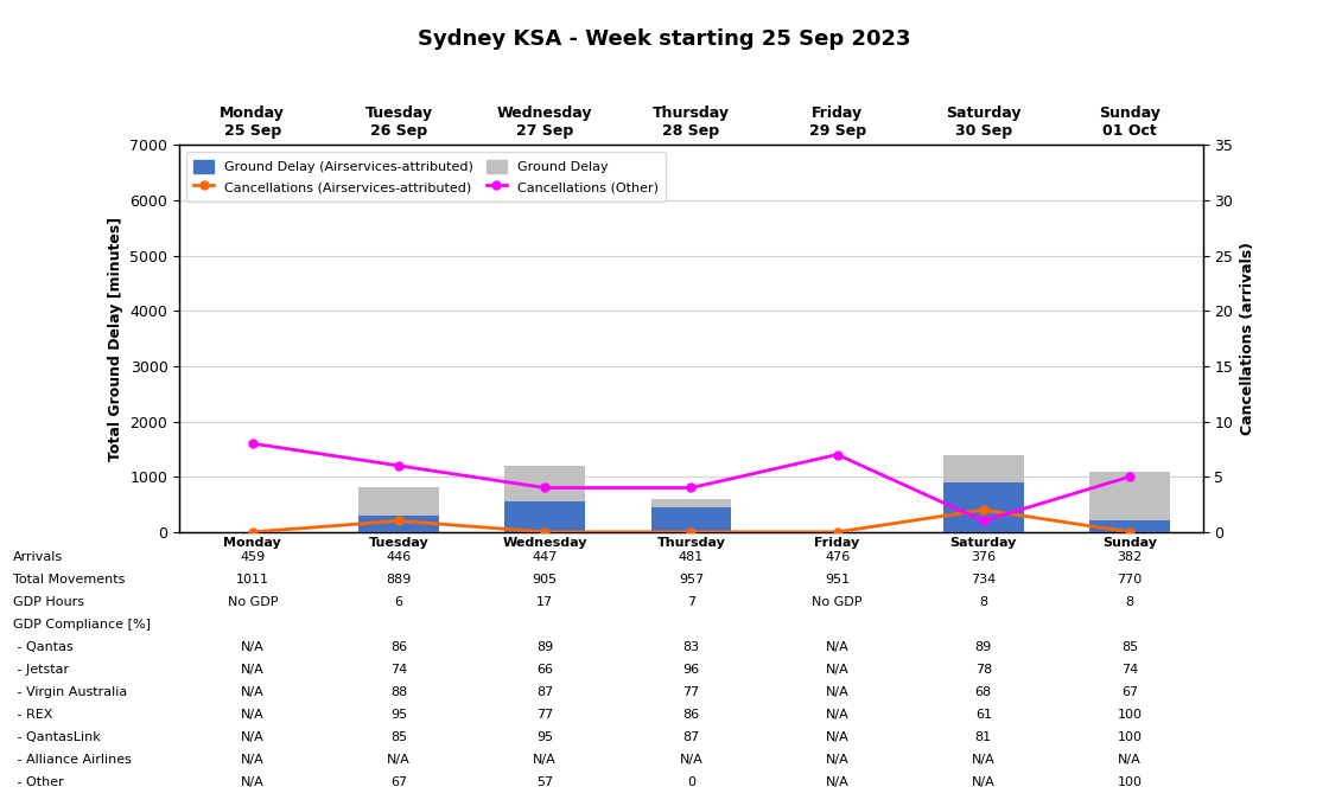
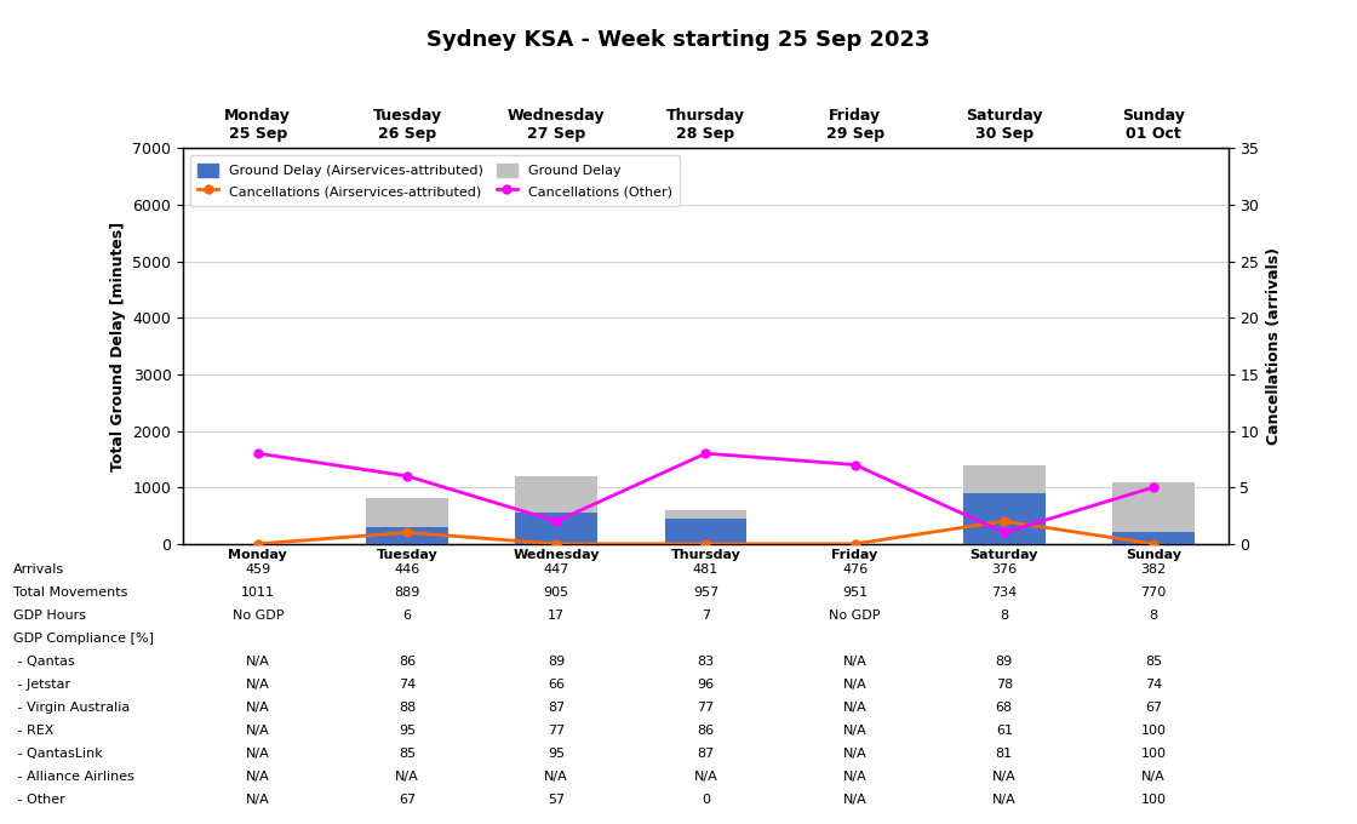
Cancellations (Other)/Wednesday 27 Sep: 4 -> 2
Cancellations (Other)/Thursday 28 Sep: 4 -> 8
